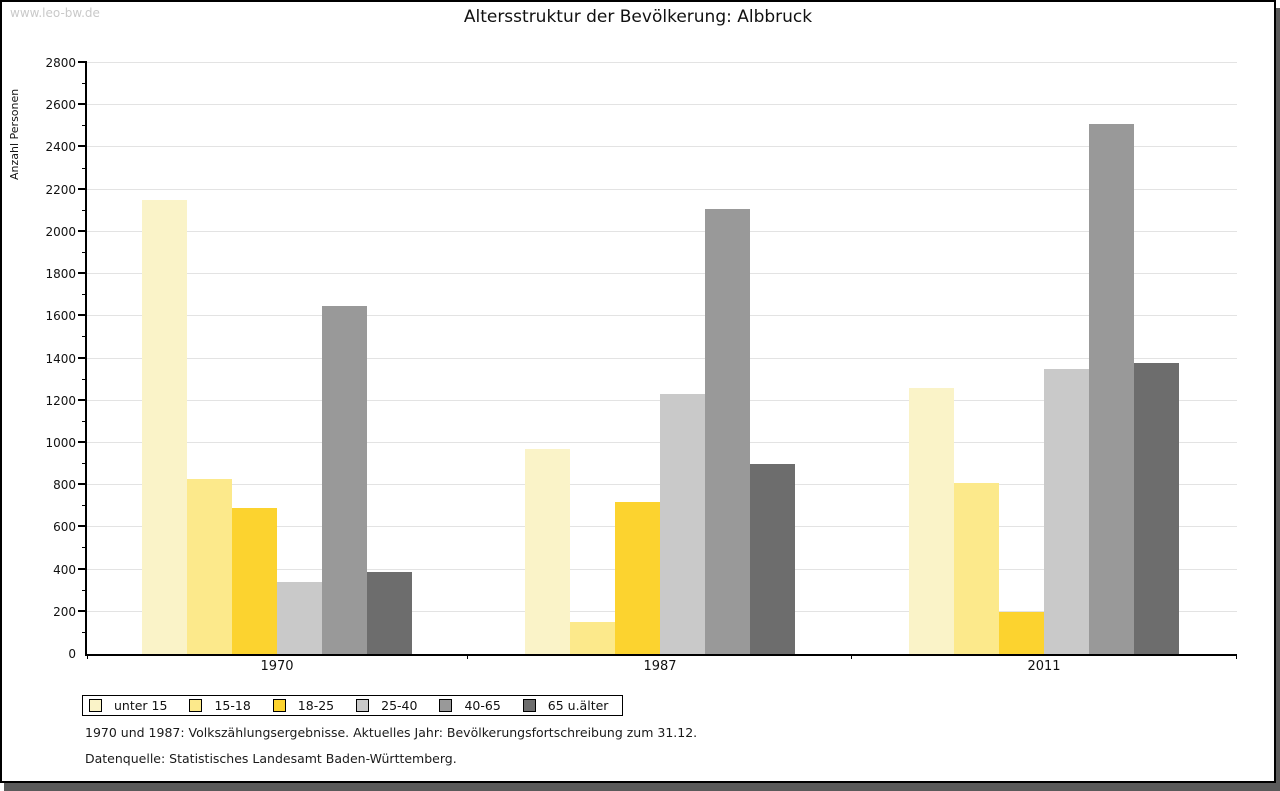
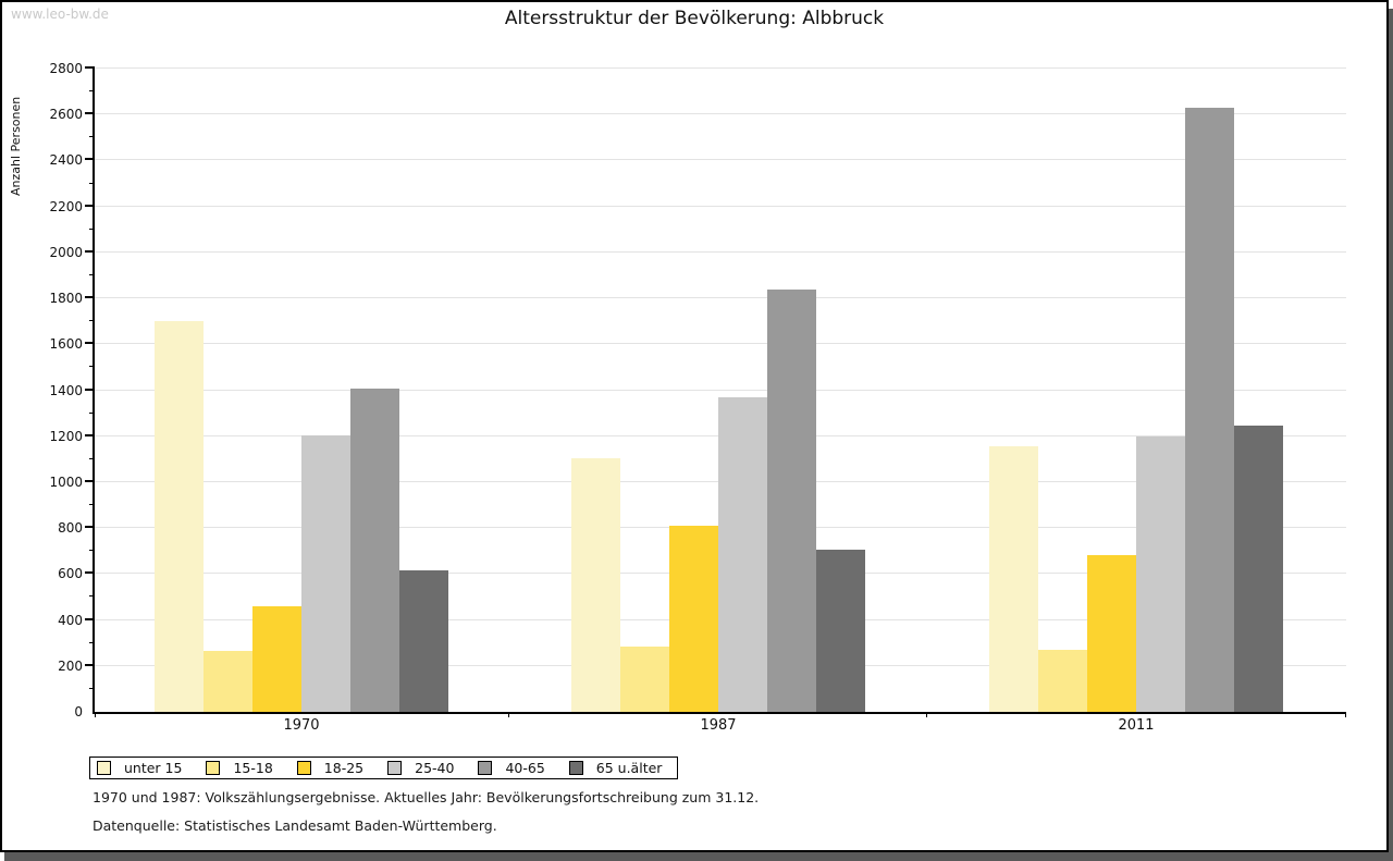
unter 15/1970: 2150 -> 1700
15-18/1970: 830 -> 260
18-25/1970: 690 -> 460
25-40/1970: 340 -> 1200
40-65/1970: 1650 -> 1400
65 u.älter/1970: 390 -> 620
unter 15/1987: 970 -> 1100
15-18/1987: 150 -> 280
18-25/1987: 720 -> 810
25-40/1987: 1230 -> 1370
40-65/1987: 2110 -> 1840
65 u.älter/1987: 900 -> 700
unter 15/2011: 1260 -> 1160
15-18/2011: 810 -> 270
18-25/2011: 200 -> 680
25-40/2011: 1350 -> 1200
40-65/2011: 2510 -> 2630
65 u.älter/2011: 1380 -> 1240
